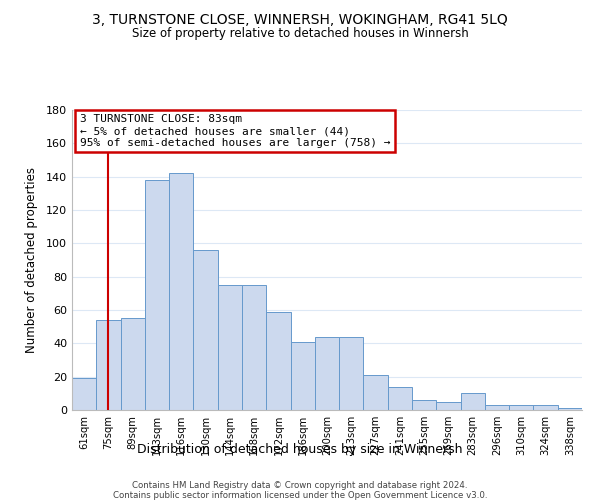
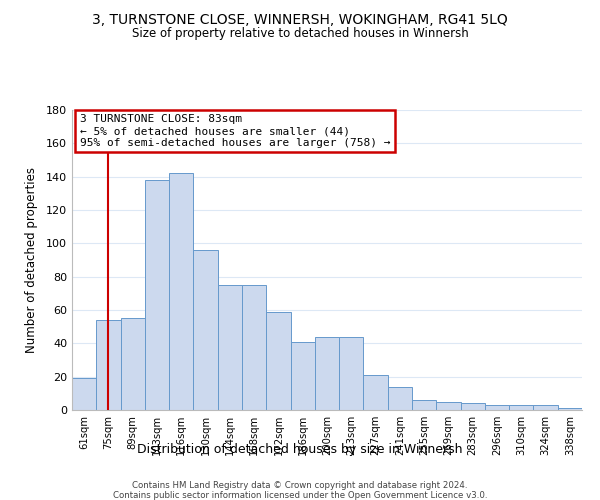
283sqm: 10 -> 4
